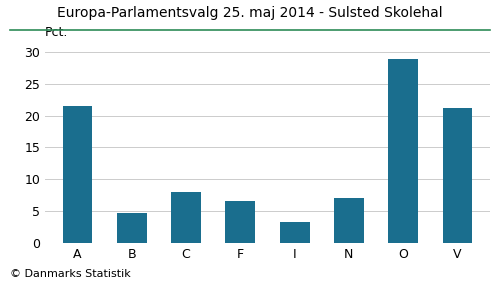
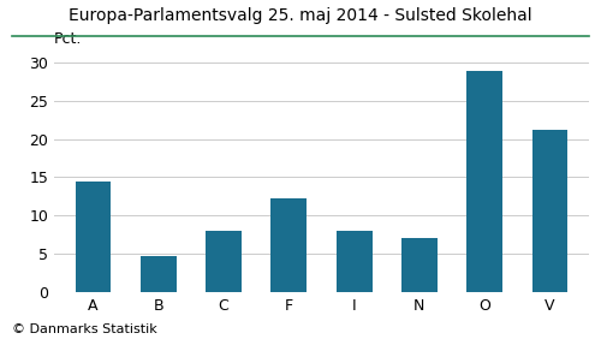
A: 21.5 -> 14.4
F: 6.5 -> 12.2
I: 3.2 -> 8.0
